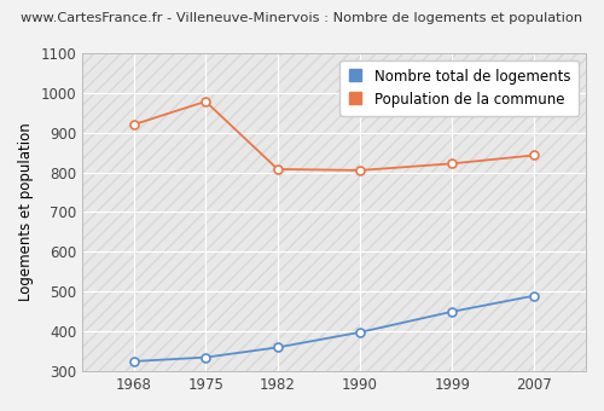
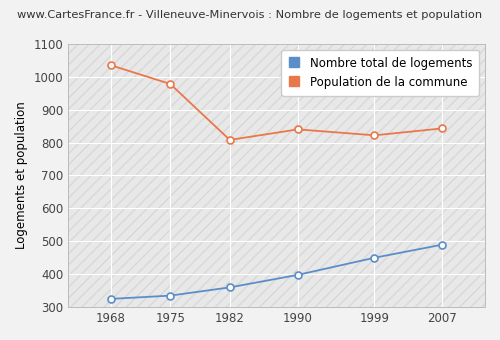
Population de la commune/1968: 920 -> 1035
Population de la commune/1990: 805 -> 840
